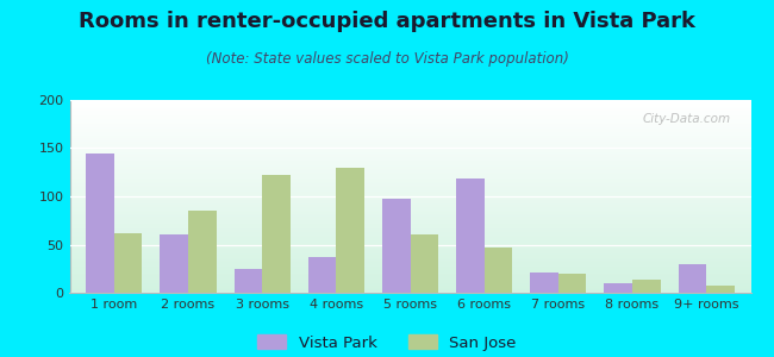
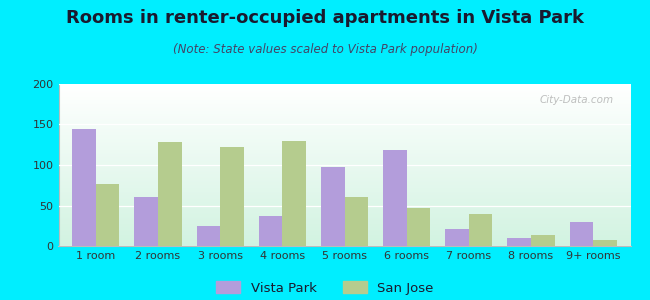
San Jose/1 room: 62 -> 76
San Jose/2 rooms: 85 -> 128
San Jose/7 rooms: 20 -> 40
